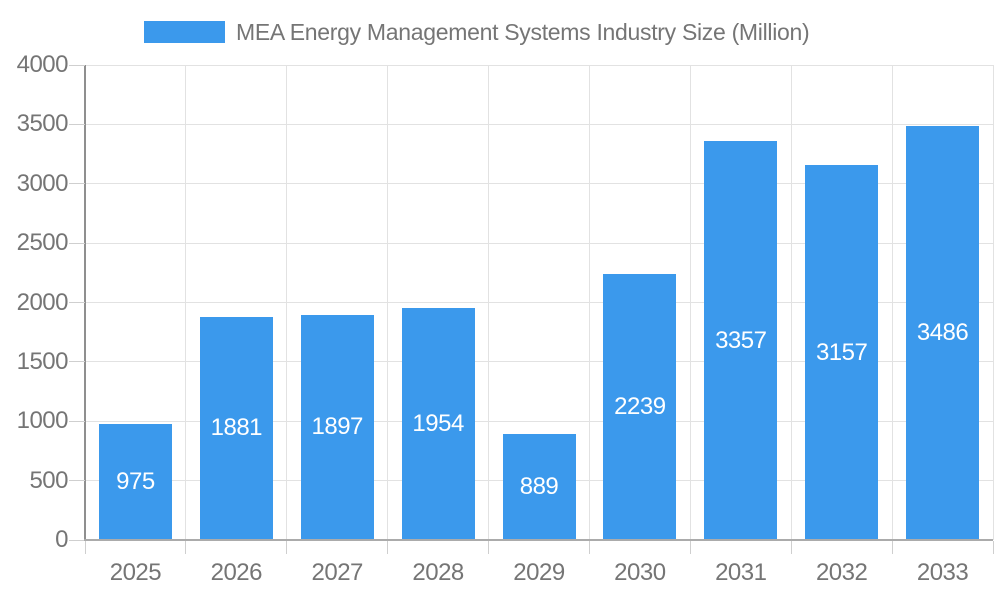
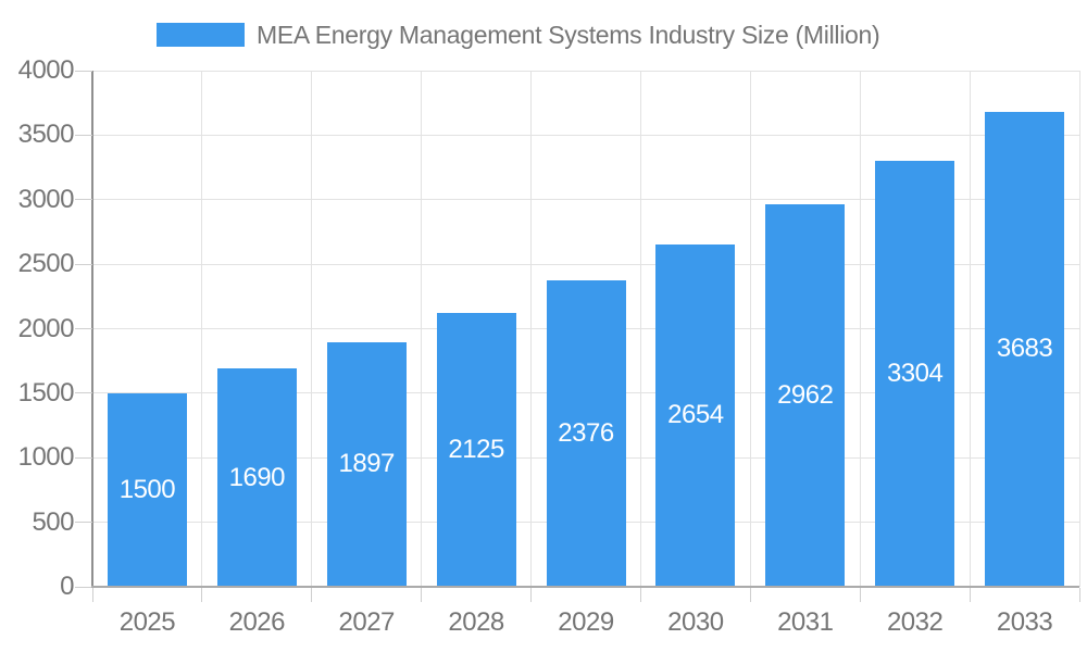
2025: 975 -> 1500
2026: 1881 -> 1690
2028: 1954 -> 2125
2029: 889 -> 2376
2030: 2239 -> 2654
2031: 3357 -> 2962
2032: 3157 -> 3304
2033: 3486 -> 3683
